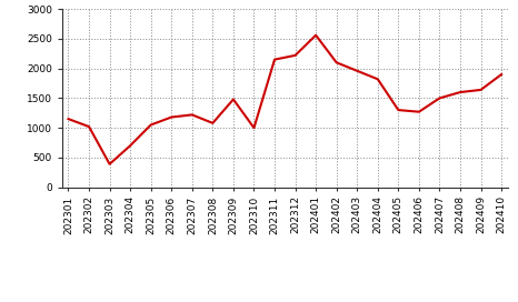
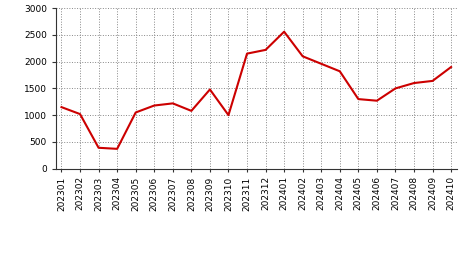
202304: 700 -> 370
